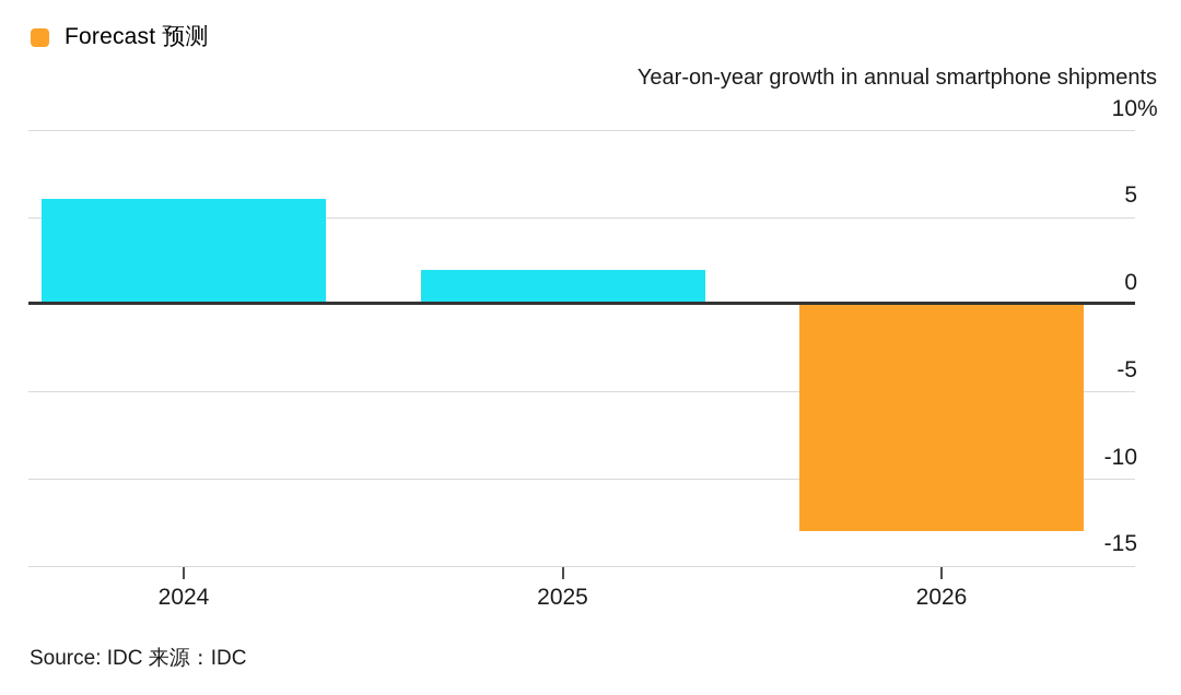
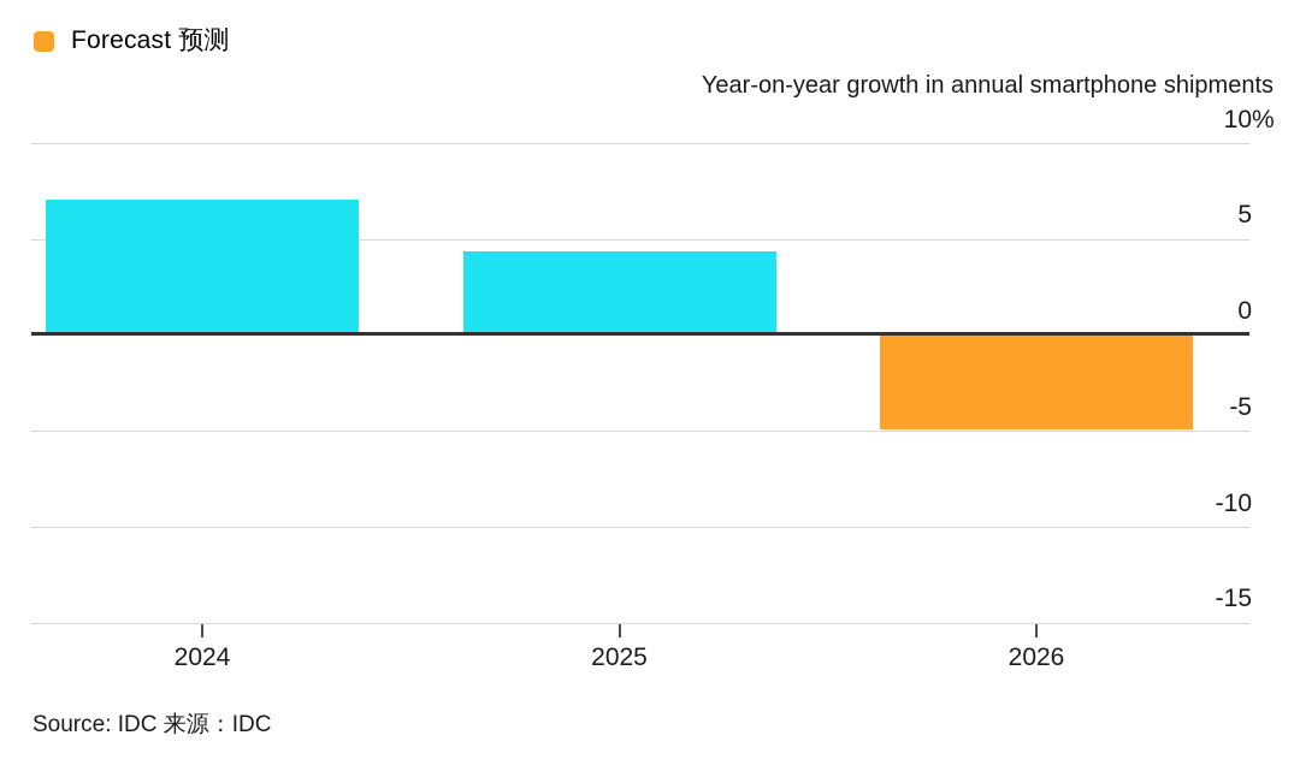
2024: 6.1 -> 7.1
2025: 2.0 -> 4.4
2026: -13.0 -> -4.9
